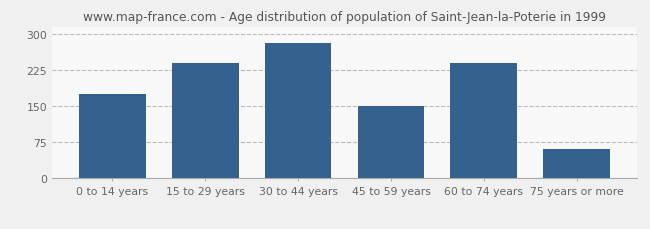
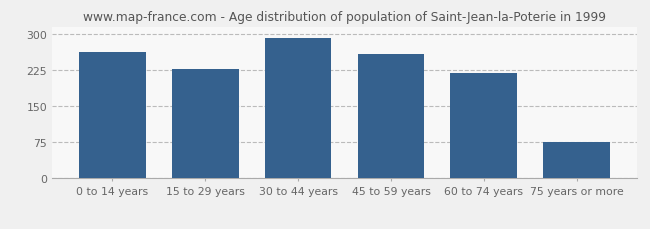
0 to 14 years: 175 -> 262
15 to 29 years: 240 -> 228
30 to 44 years: 280 -> 291
45 to 59 years: 150 -> 259
60 to 74 years: 240 -> 218
75 years or more: 60 -> 75
